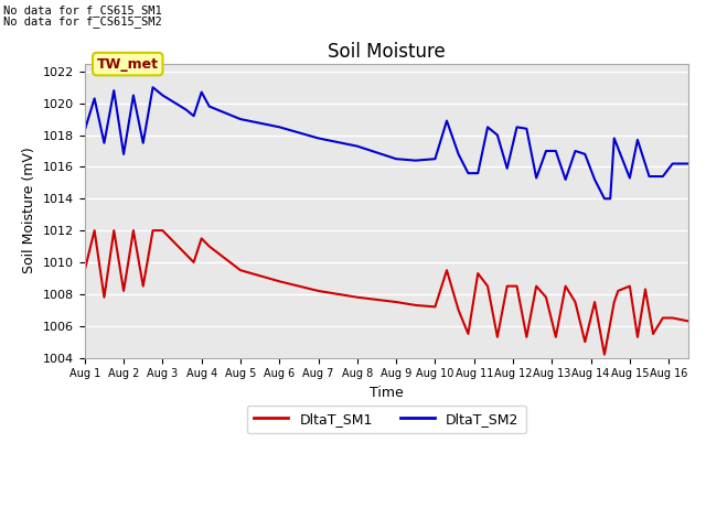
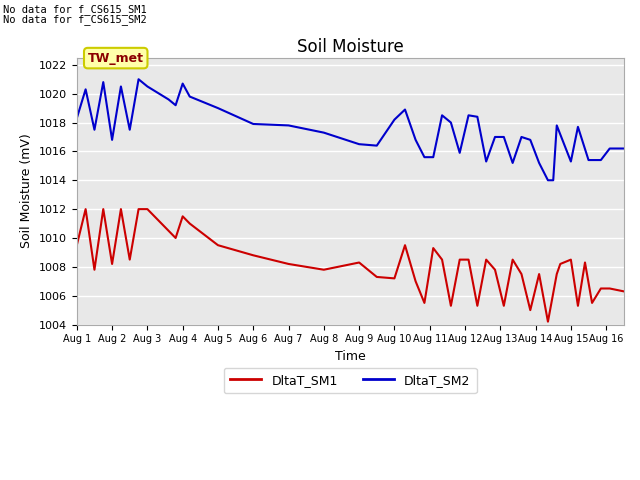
DltaT_SM2/Aug 6: 1018.5 -> 1017.9
DltaT_SM1/Aug 9: 1007.5 -> 1008.3
DltaT_SM2/Aug 10: 1016.5 -> 1018.2
